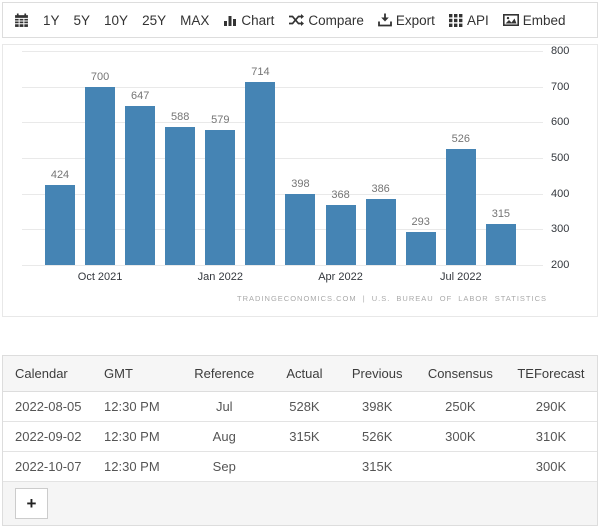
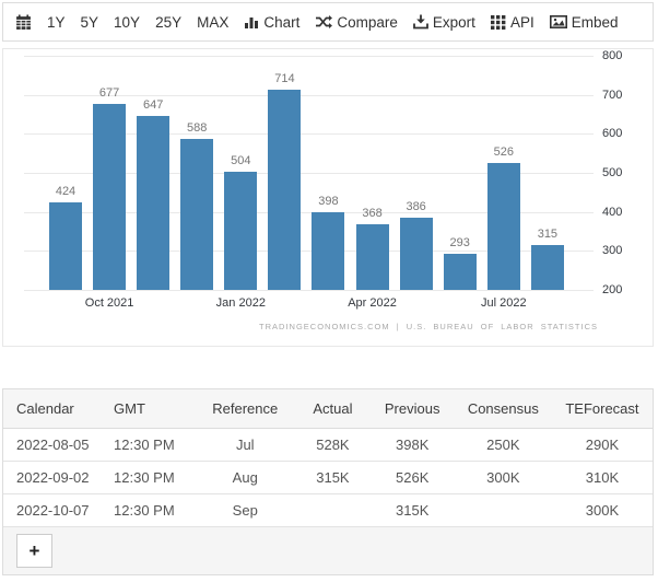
Oct 2021: 700 -> 677
Jan 2022: 579 -> 504
